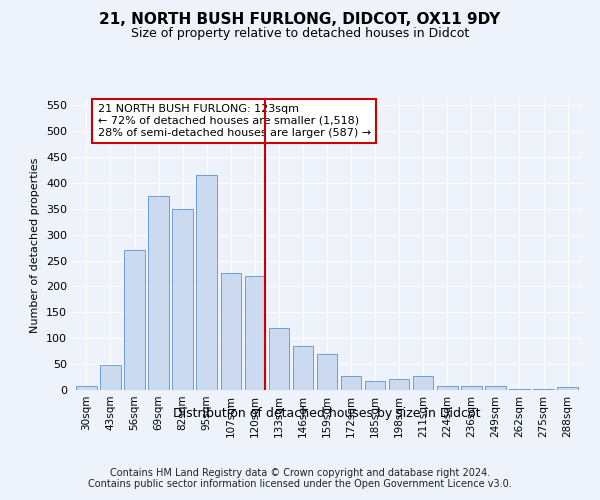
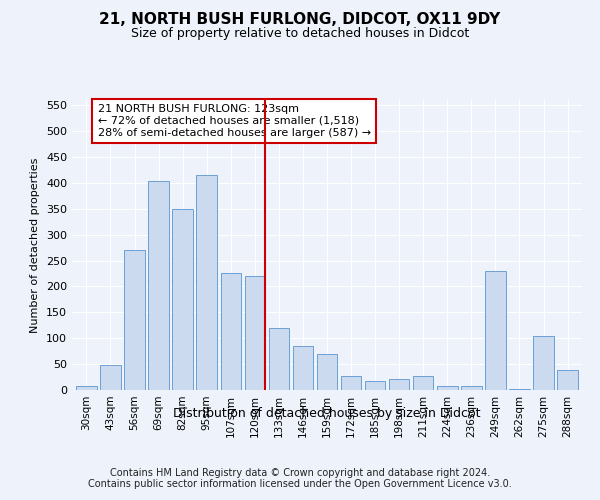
69sqm: 375 -> 404
249sqm: 8 -> 230
275sqm: 2 -> 104
288sqm: 5 -> 38
